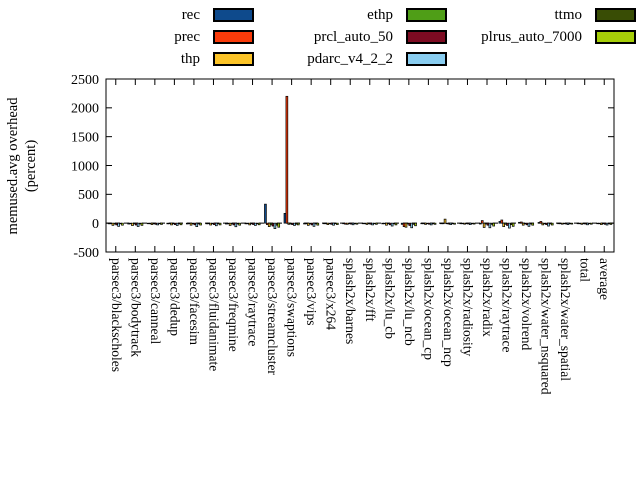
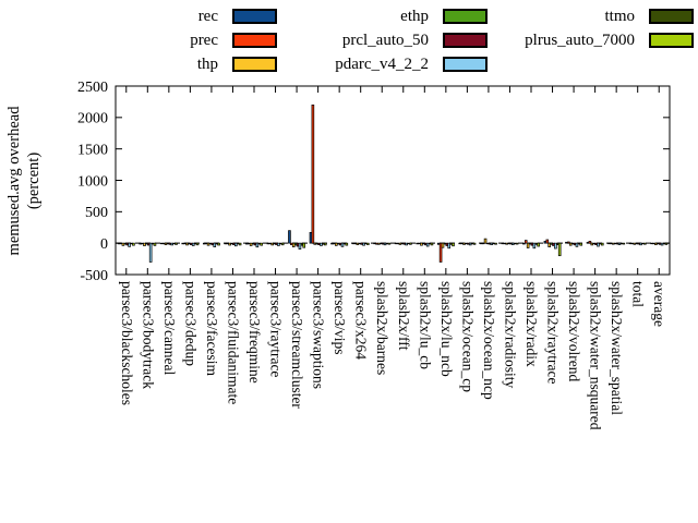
pdarc_v4_2_2/parsec3/bodytrack: -100 -> -300
rec/parsec3/streamcluster: 300 -> 200
prec/splash2x/lu_ncb: -100 -> -300
plrus_auto_7000/splash2x/raytrace: -100 -> -200
